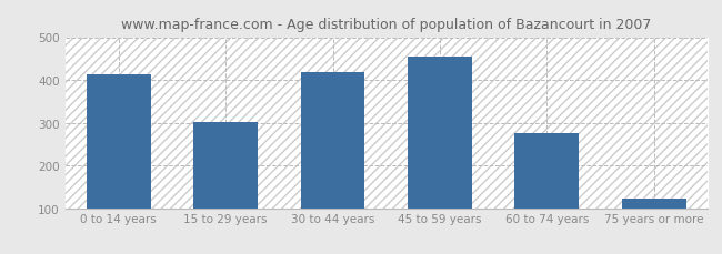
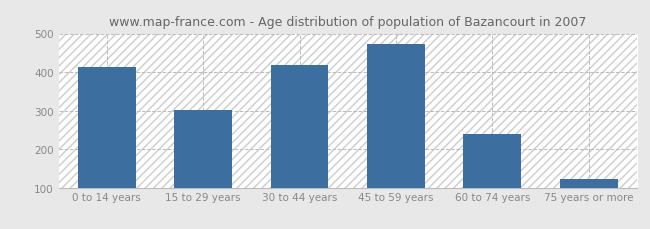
45 to 59 years: 455 -> 473
60 to 74 years: 275 -> 238
